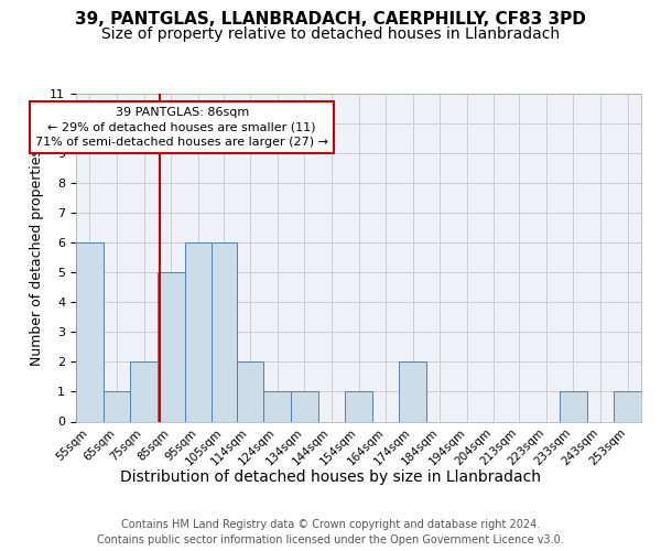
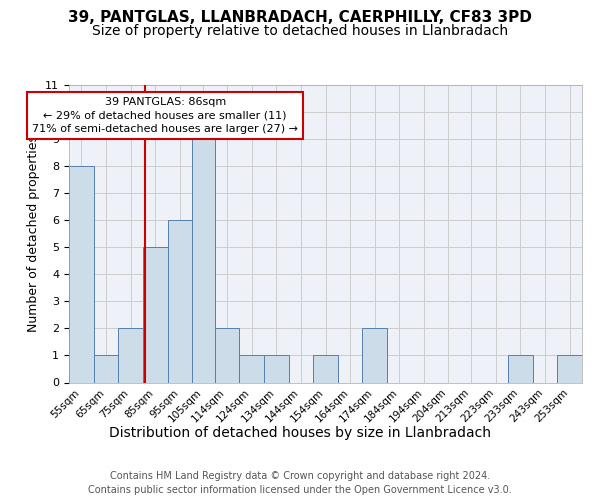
55sqm: 6 -> 8
105sqm: 6 -> 9
